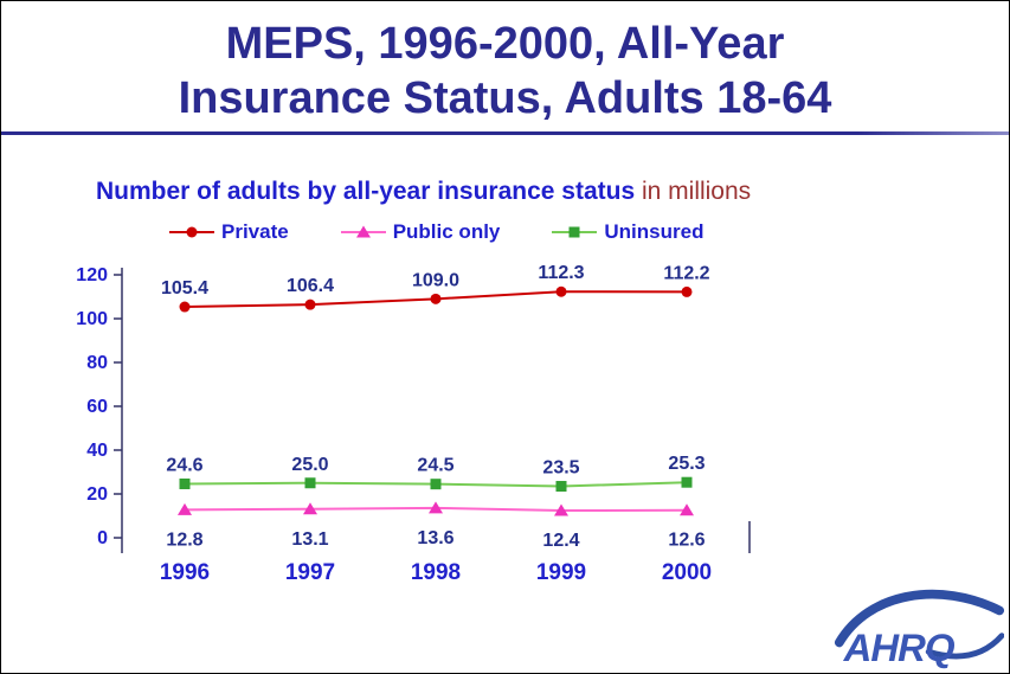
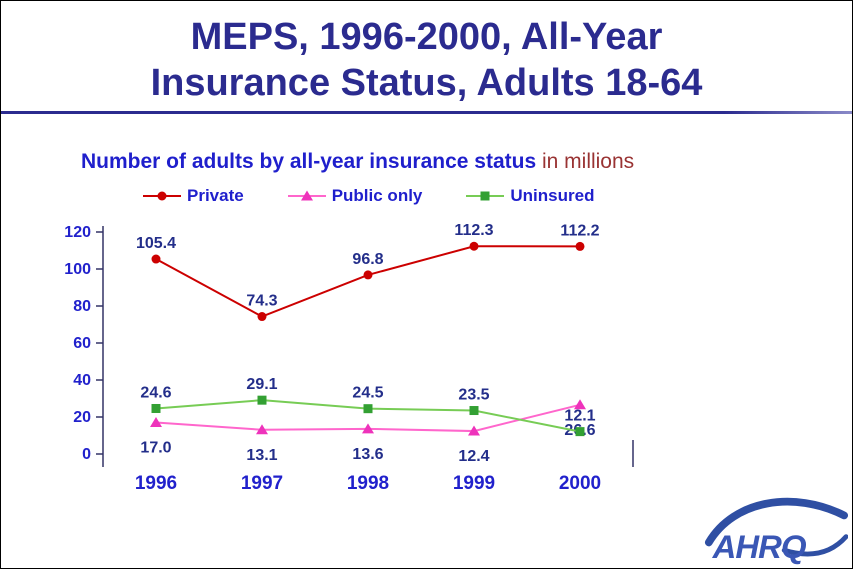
Public only/1996: 12.8 -> 17.0
Private/1997: 106.4 -> 74.3
Uninsured/1997: 25.0 -> 29.1
Private/1998: 109.0 -> 96.8
Public only/2000: 12.6 -> 26.6
Uninsured/2000: 25.3 -> 12.1
